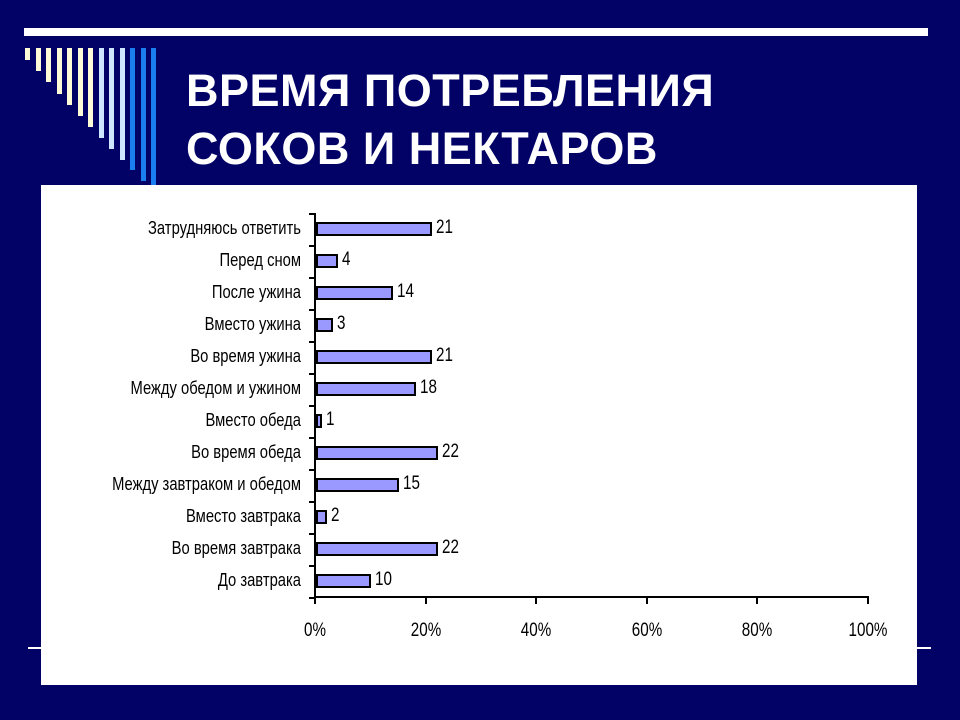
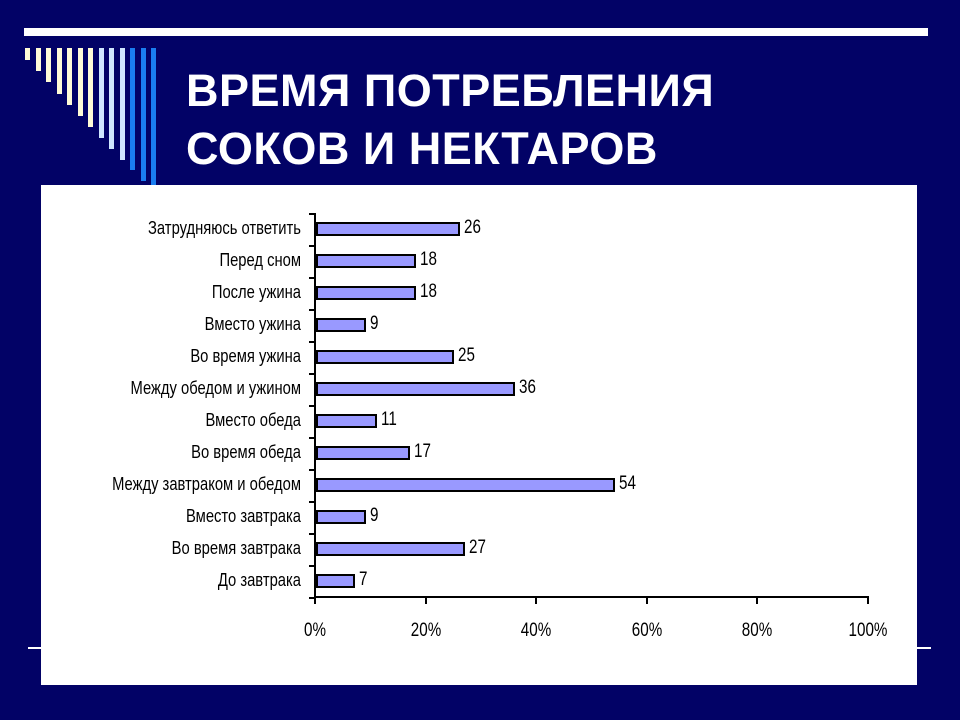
Затрудняюсь ответить: 21 -> 26
Перед сном: 4 -> 18
После ужина: 14 -> 18
Вместо ужина: 3 -> 9
Во время ужина: 21 -> 25
Между обедом и ужином: 18 -> 36
Вместо обеда: 1 -> 11
Во время обеда: 22 -> 17
Между завтраком и обедом: 15 -> 54
Вместо завтрака: 2 -> 9
Во время завтрака: 22 -> 27
До завтрака: 10 -> 7
